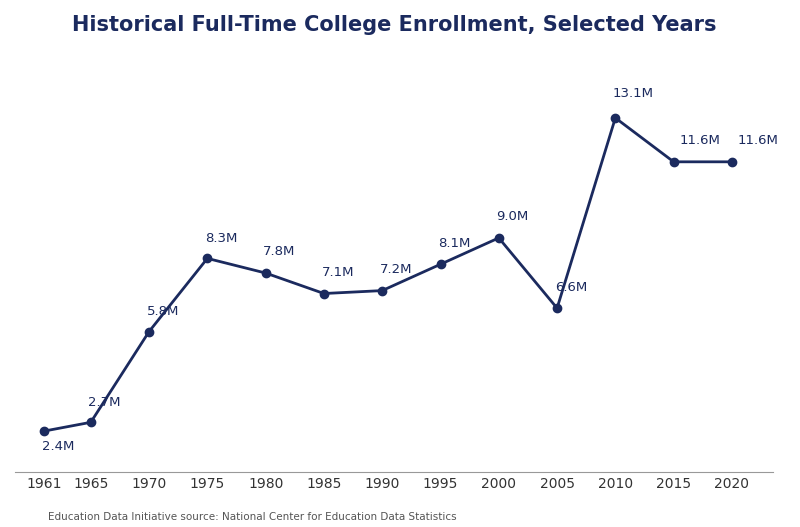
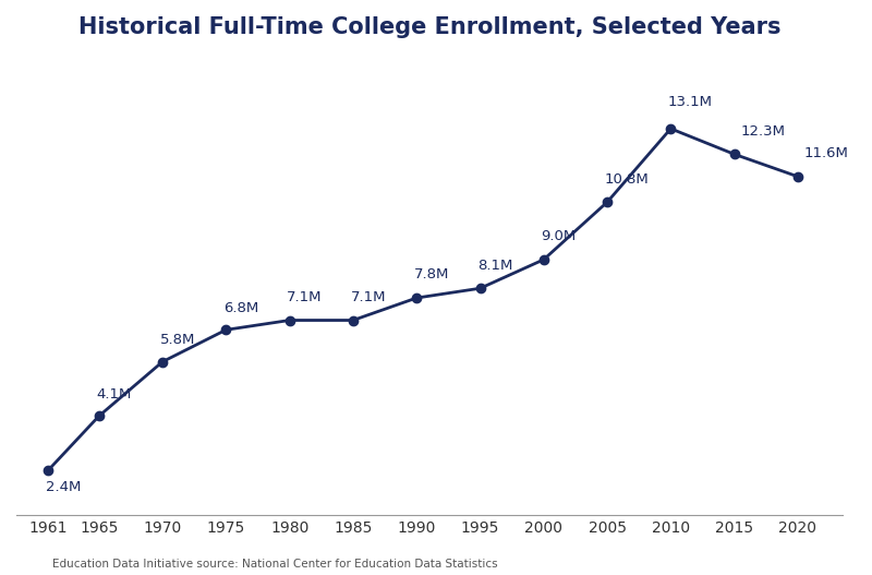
1965: 2.7M -> 4.1M
1975: 8.3M -> 6.8M
1980: 7.8M -> 7.1M
1990: 7.2M -> 7.8M
2005: 6.6M -> 10.8M
2015: 11.6M -> 12.3M
